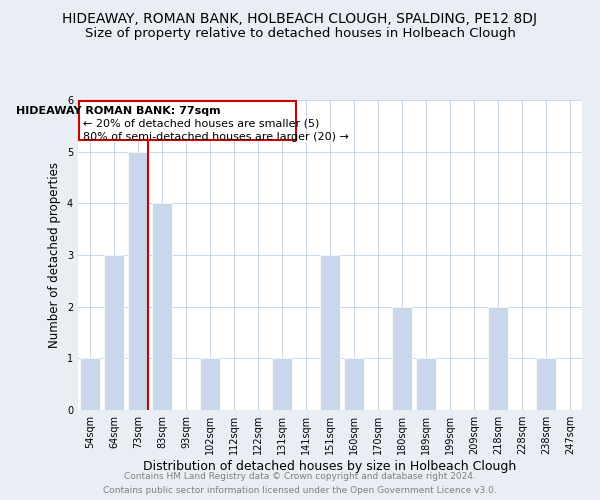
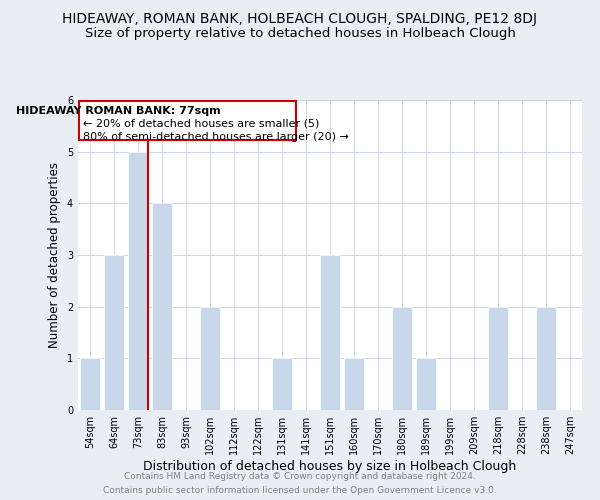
102sqm: 1 -> 2
238sqm: 1 -> 2
